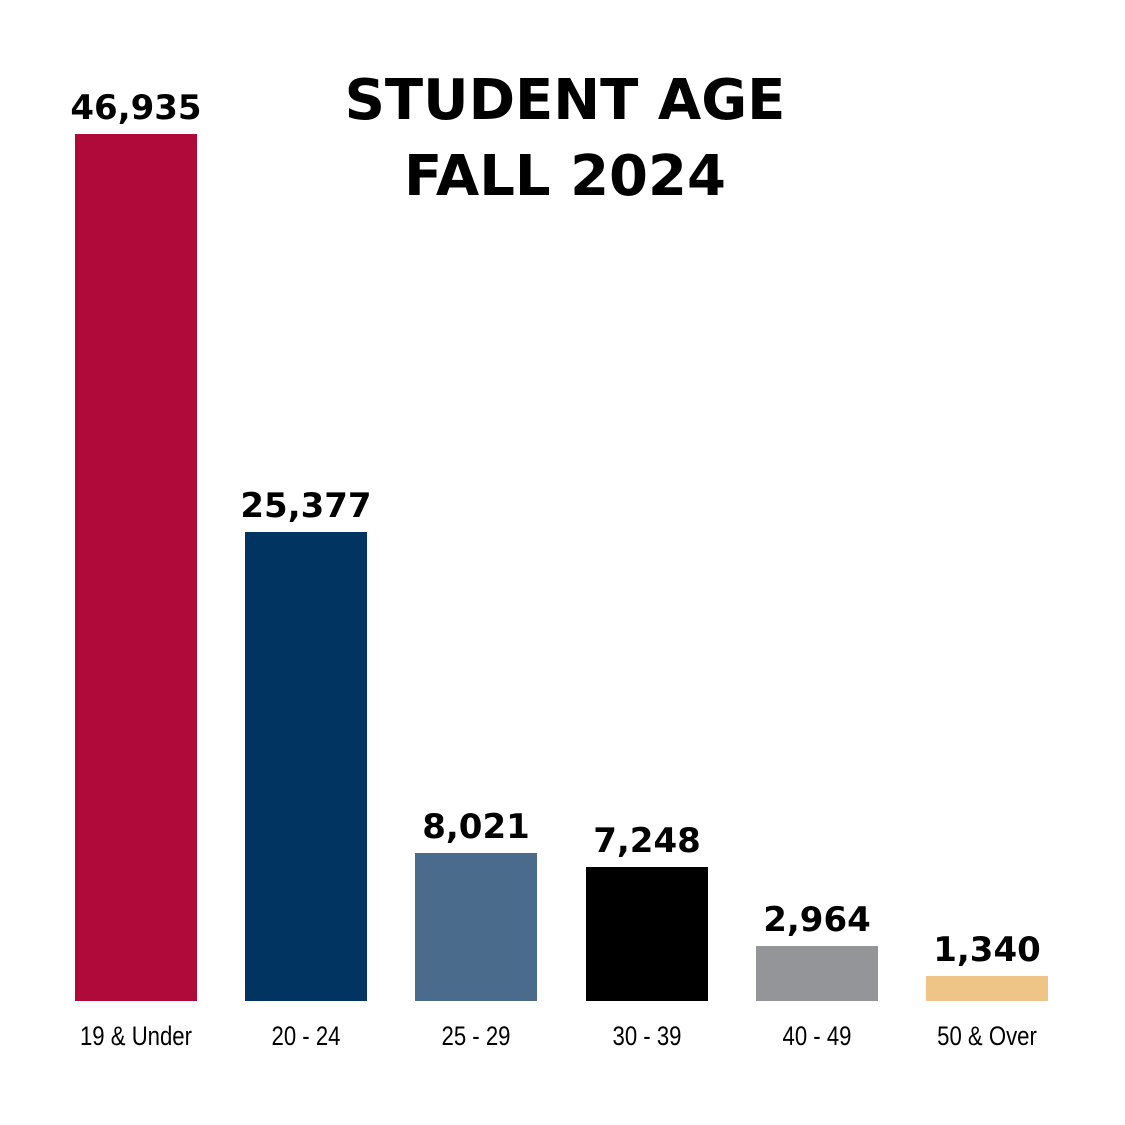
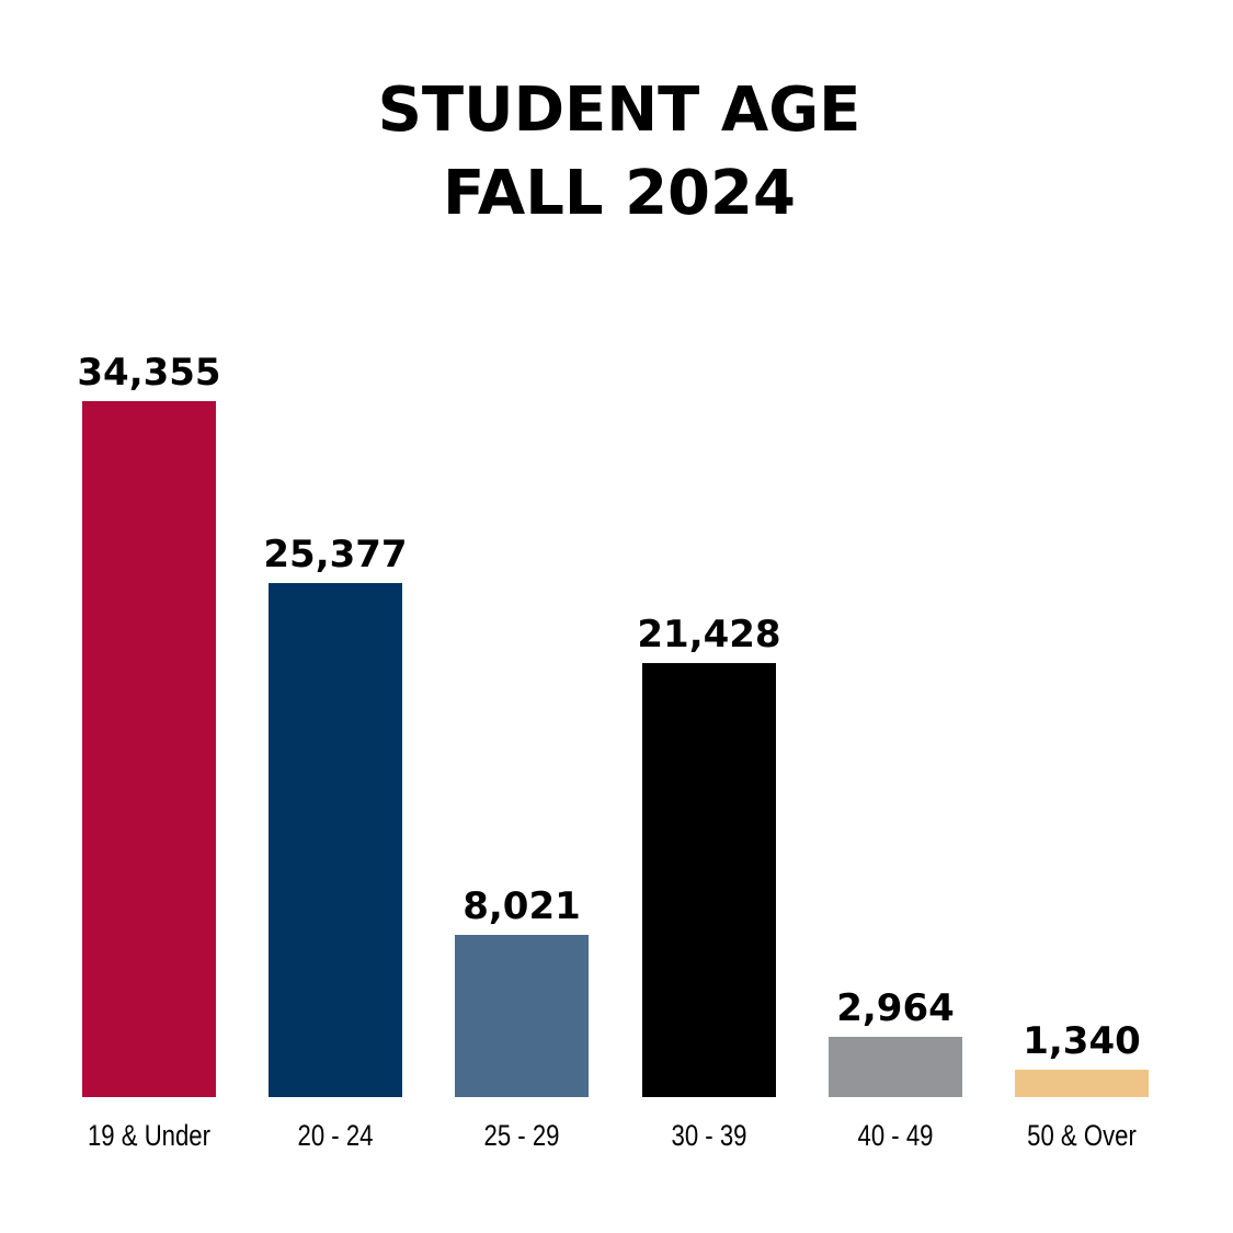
19 & Under: 46,935 -> 34,355
30 - 39: 7,248 -> 21,428
